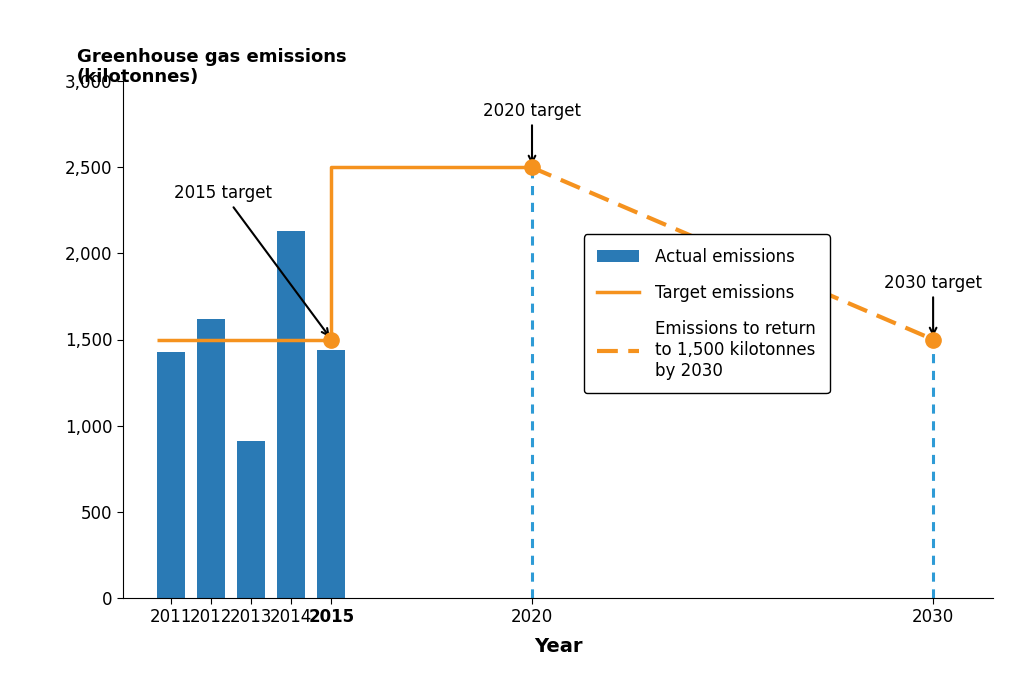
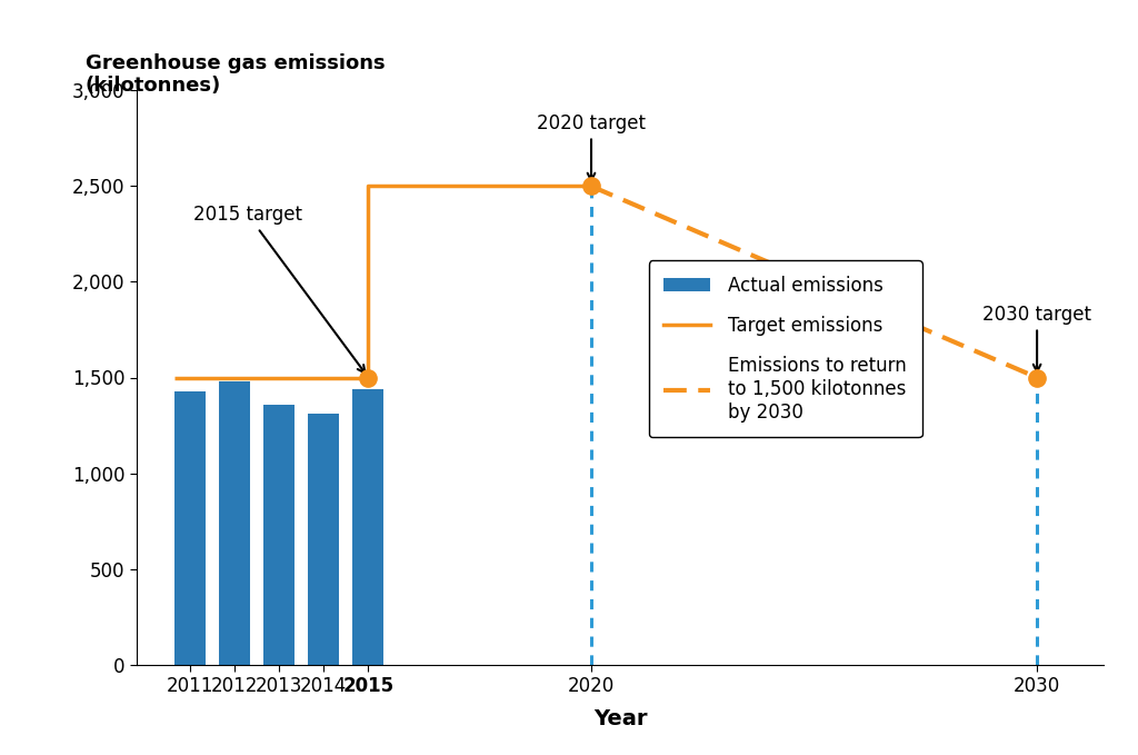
Actual emissions/2012: 1,620 -> 1,480
Actual emissions/2013: 910 -> 1,360
Actual emissions/2014: 2,130 -> 1,310
